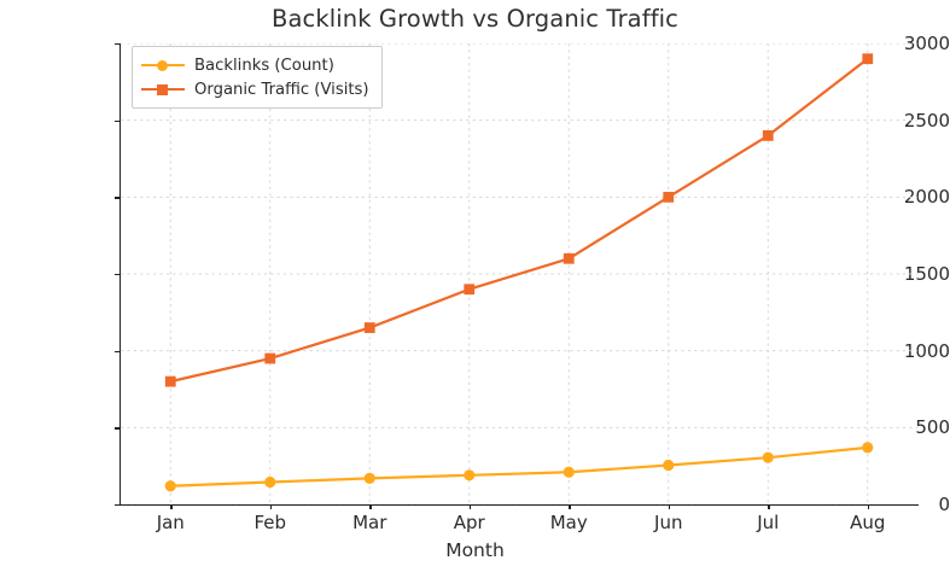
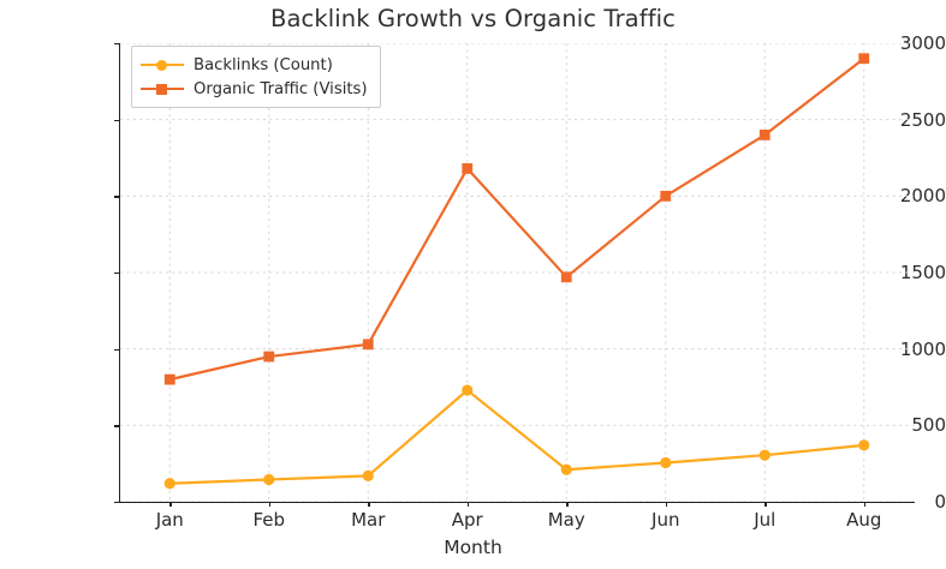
Organic Traffic (Visits)/Mar: 1150 -> 1030
Backlinks (Count)/Apr: 190 -> 730
Organic Traffic (Visits)/Apr: 1400 -> 2180
Organic Traffic (Visits)/May: 1600 -> 1470
